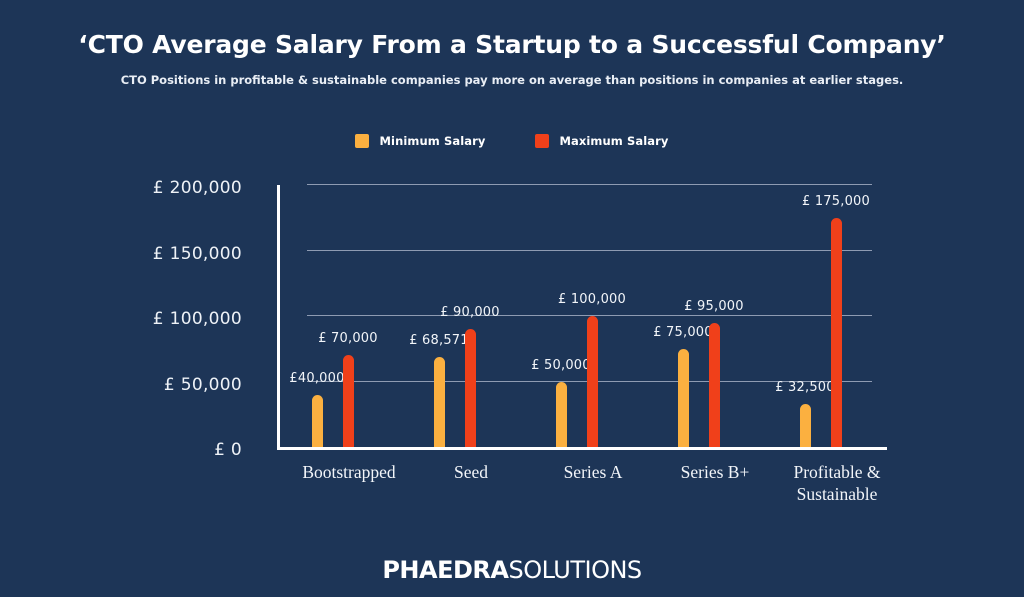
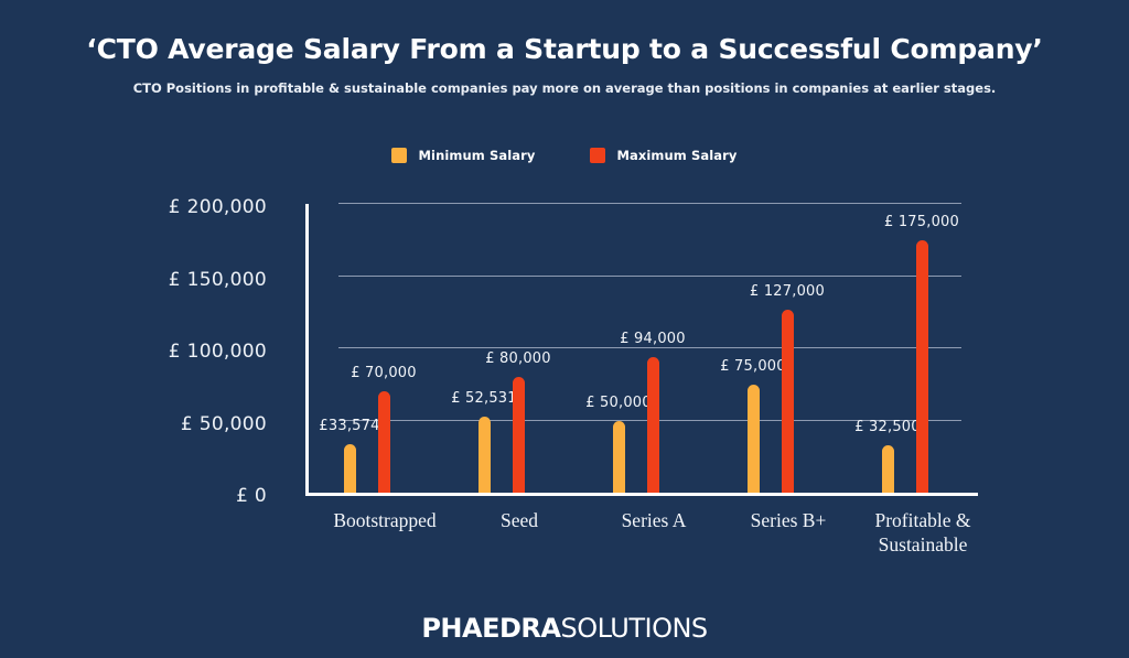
Minimum Salary/Bootstrapped: £40,000 -> £33,574
Minimum Salary/Seed: 68,571 -> 52,531
Maximum Salary/Seed: 90,000 -> 80,000
Maximum Salary/Series A: 100,000 -> 94,000
Maximum Salary/Series B+: 95,000 -> 127,000
